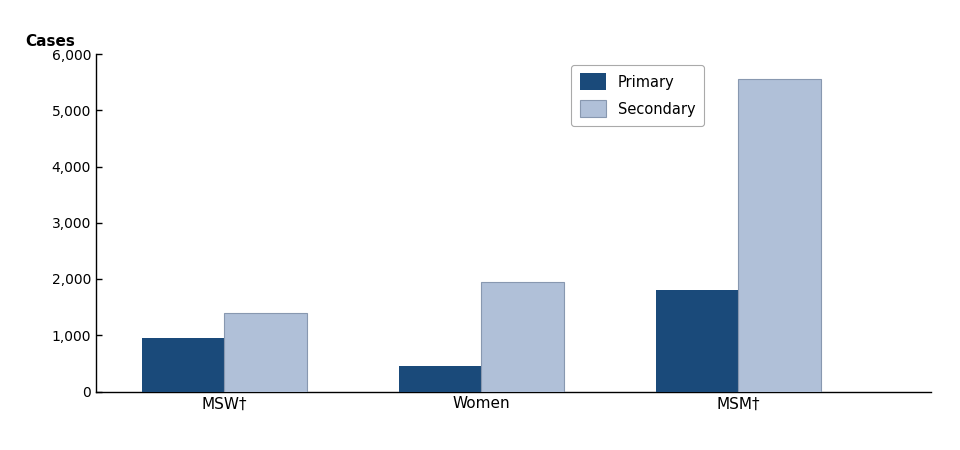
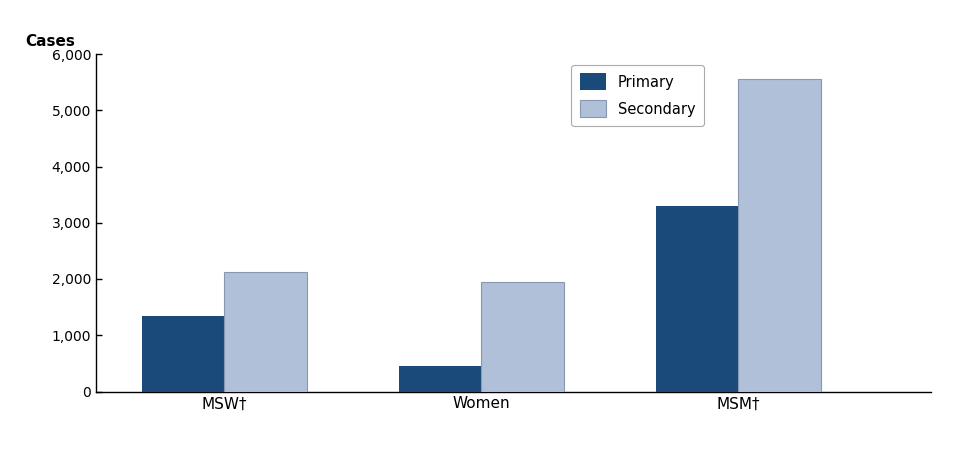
Primary/MSW†: 950 -> 1,340
Secondary/MSW†: 1,400 -> 2,120
Primary/MSM†: 1,800 -> 3,300
